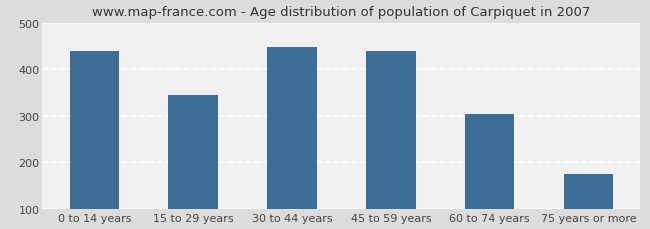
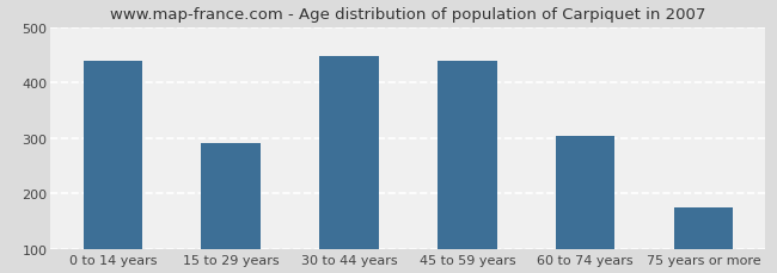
15 to 29 years: 345 -> 290
